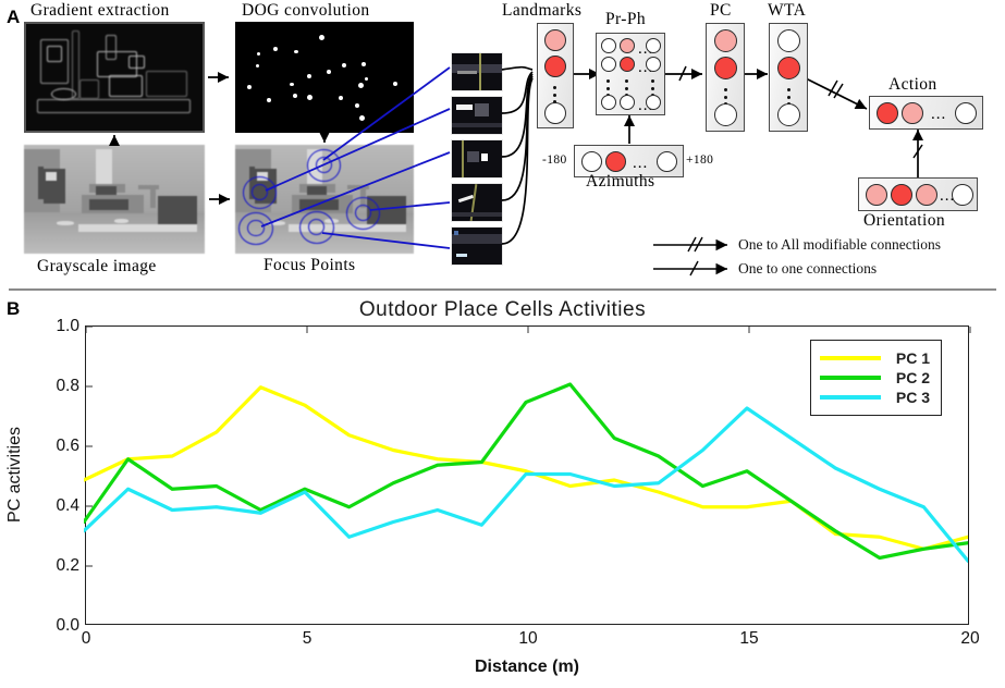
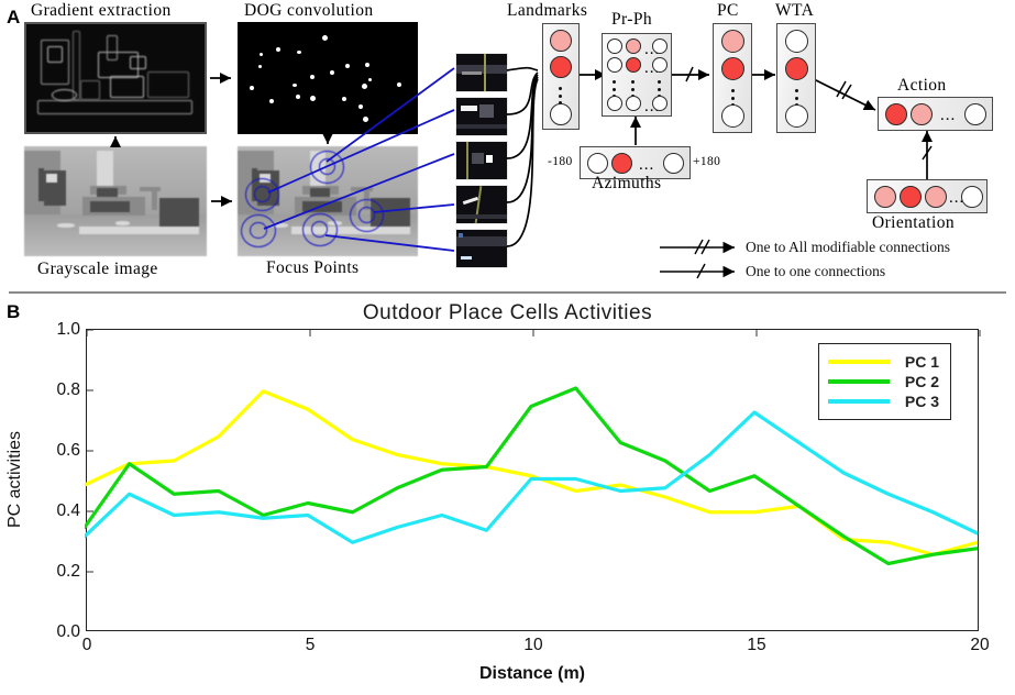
PC 2/5: 0.45 -> 0.42
PC 3/5: 0.44 -> 0.38
PC 3/20: 0.21 -> 0.32
